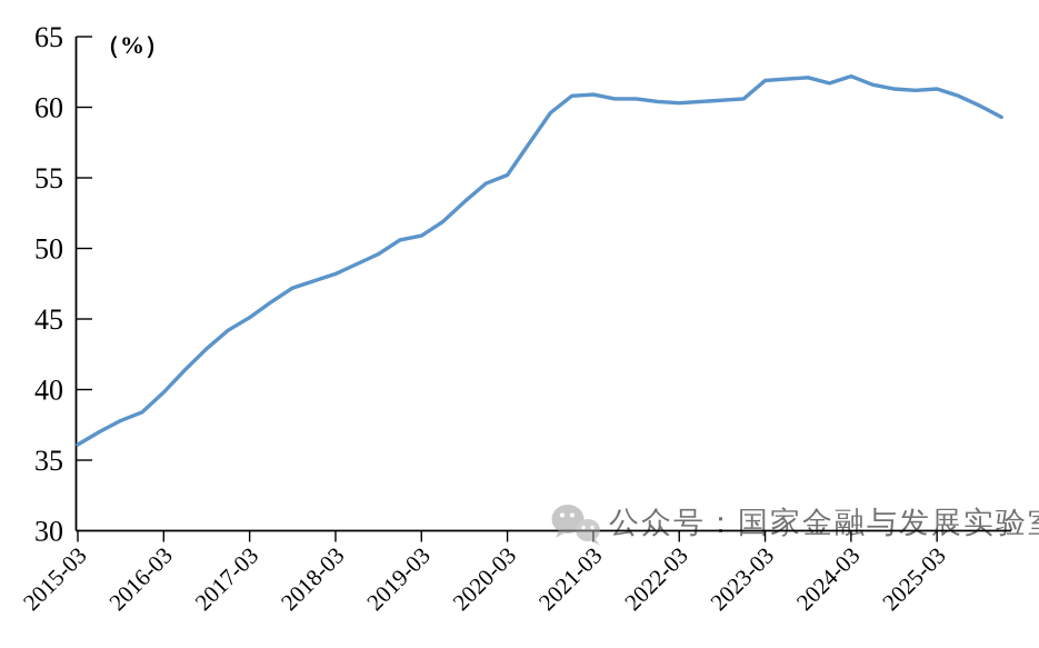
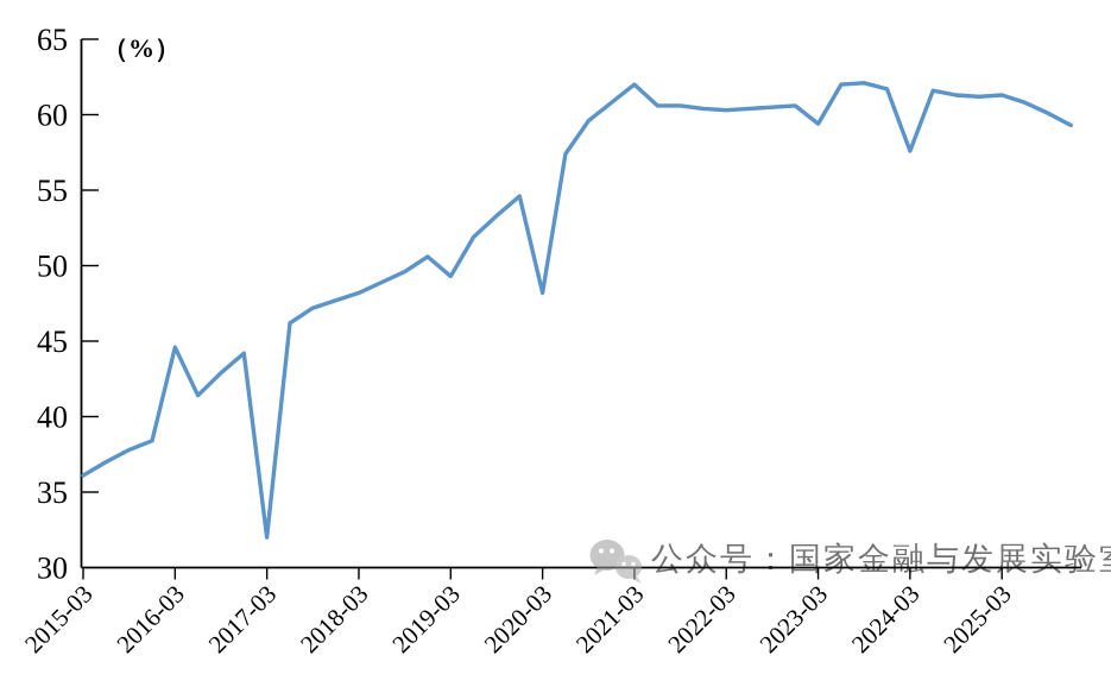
2016-03: 39.8 -> 44.6
2017-03: 45.1 -> 32.0
2019-03: 50.9 -> 49.3
2020-03: 55.2 -> 48.2
2021-03: 60.9 -> 62.0
2023-03: 61.9 -> 59.4
2024-03: 62.2 -> 57.6
